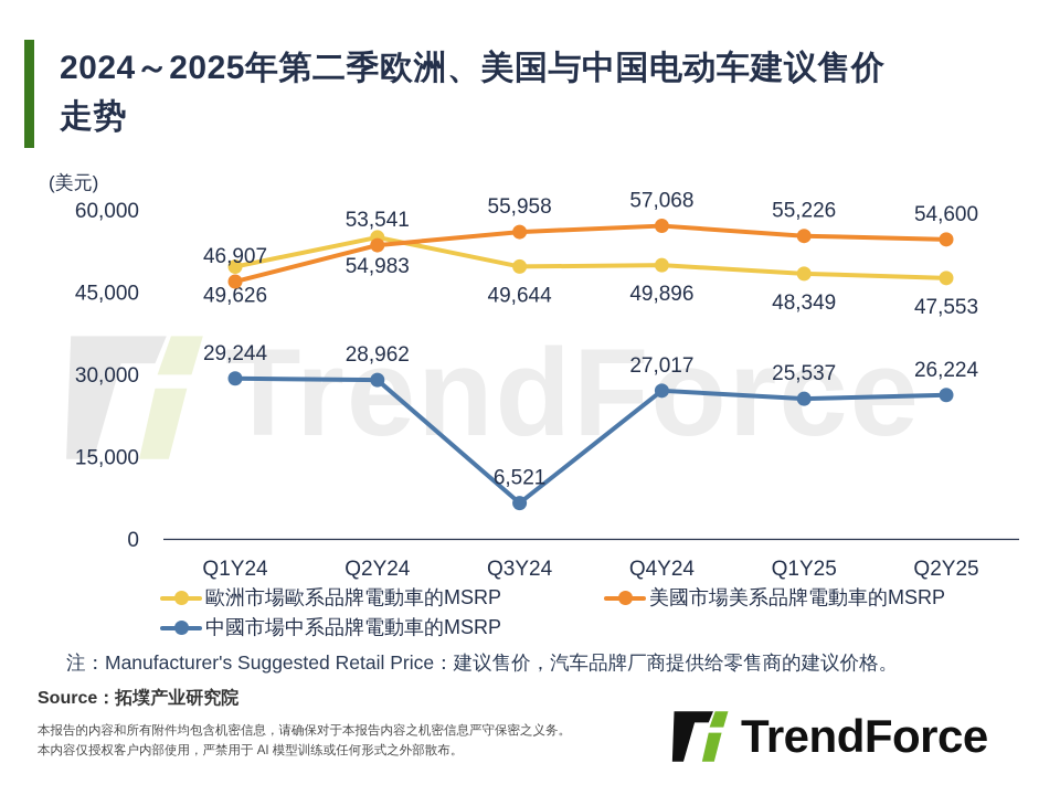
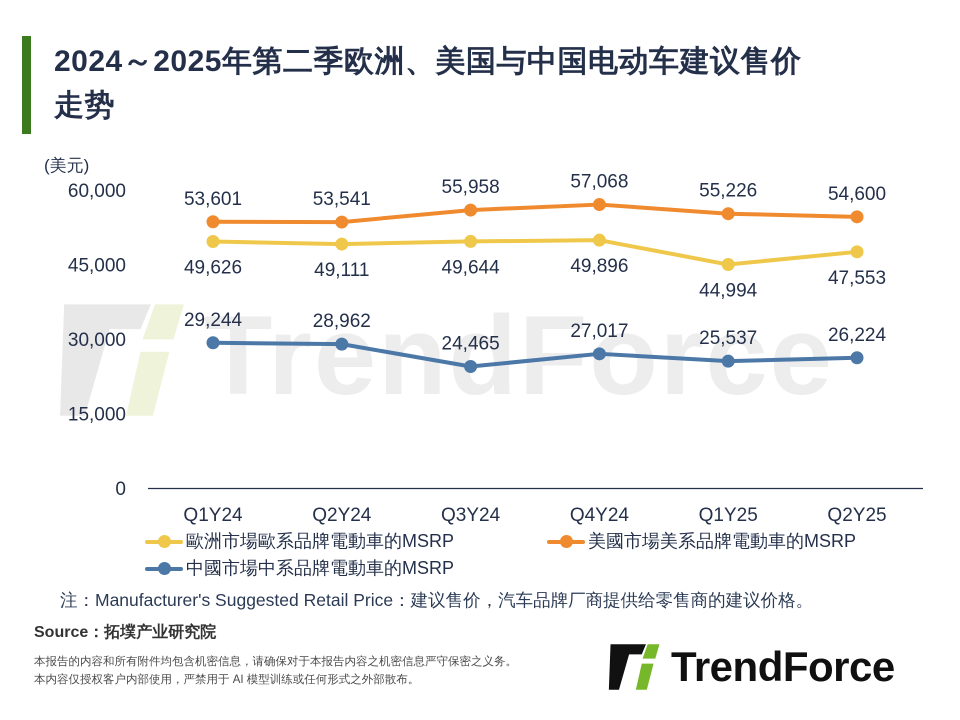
美國市場美系品牌電動車的MSRP/Q1Y24: 46,907 -> 53,601
歐洲市場歐系品牌電動車的MSRP/Q2Y24: 54,983 -> 49,111
中國市場中系品牌電動車的MSRP/Q3Y24: 6,521 -> 24,465
歐洲市場歐系品牌電動車的MSRP/Q1Y25: 48,349 -> 44,994
